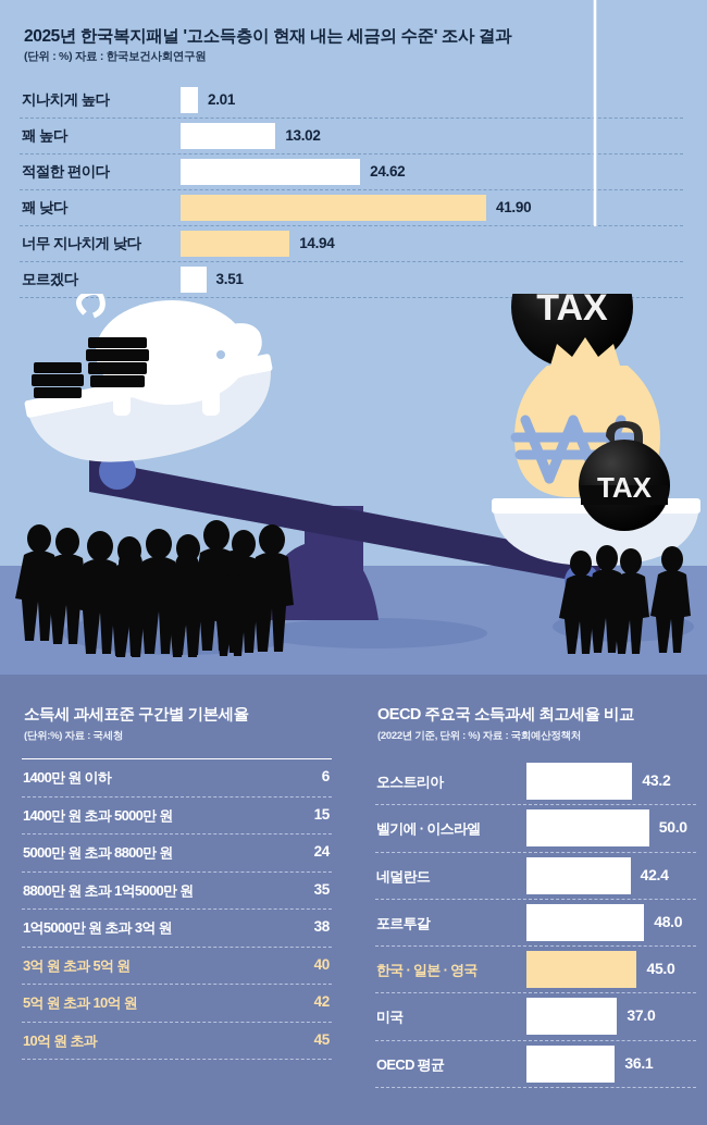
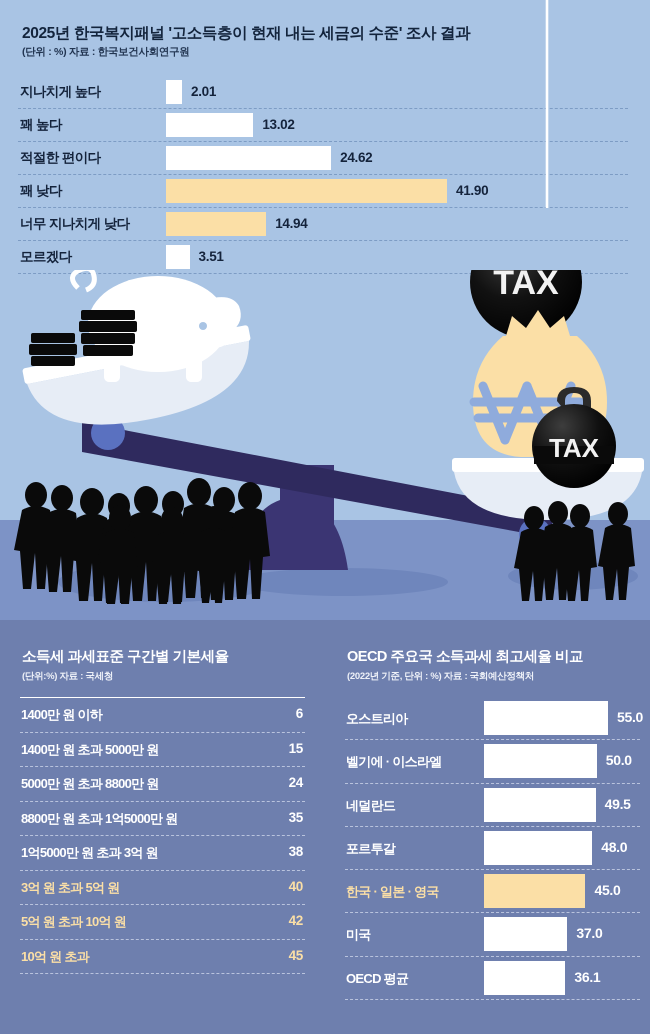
OECD 주요국 소득과세 최고세율 비교/오스트리아: 43.2 -> 55.0
OECD 주요국 소득과세 최고세율 비교/네덜란드: 42.4 -> 49.5
